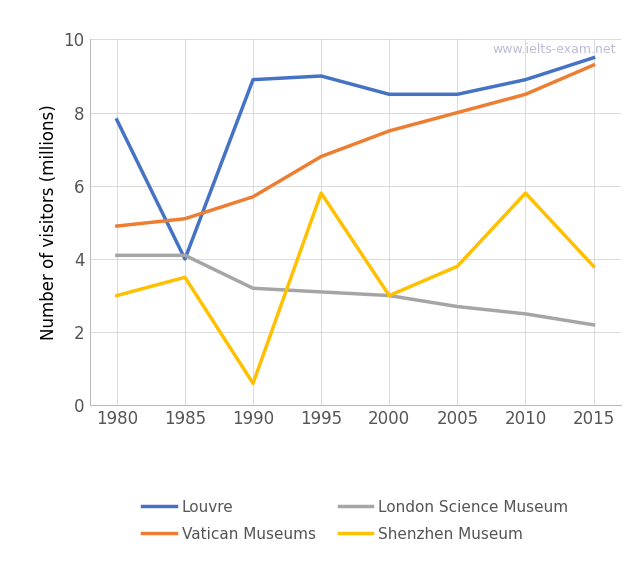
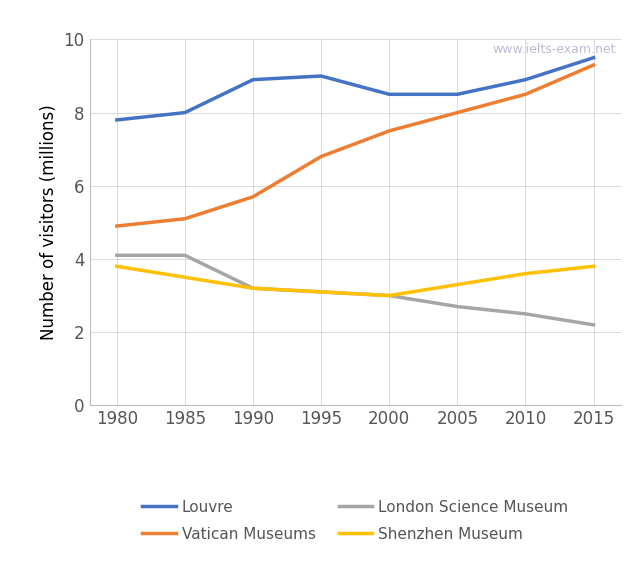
Shenzhen Museum/1980: 3.0 -> 3.8
Louvre/1985: 4.0 -> 8.0
Shenzhen Museum/1990: 0.6 -> 3.2
Shenzhen Museum/1995: 5.8 -> 3.1
Shenzhen Museum/2005: 3.8 -> 3.3
Shenzhen Museum/2010: 5.8 -> 3.6
